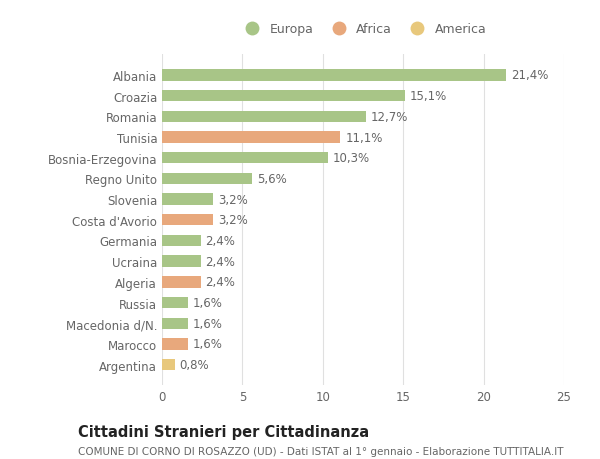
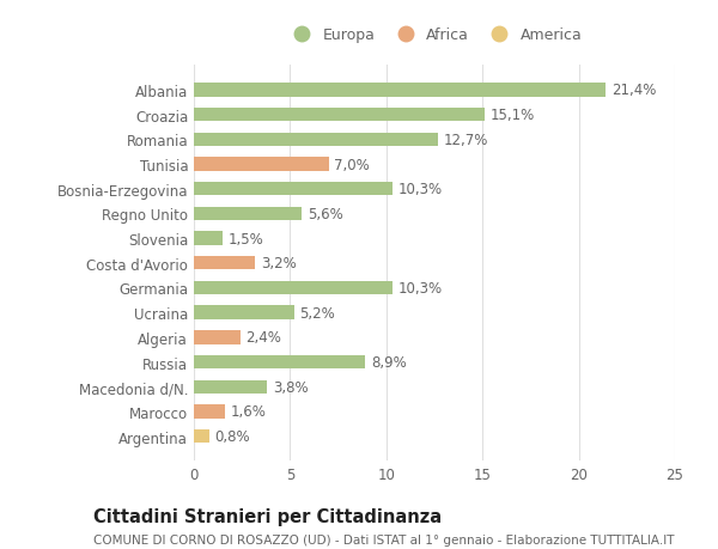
Tunisia: 11,1% -> 7,0%
Slovenia: 3,2% -> 1,5%
Germania: 2,4% -> 10,3%
Ucraina: 2,4% -> 5,2%
Russia: 1,6% -> 8,9%
Macedonia d/N.: 1,6% -> 3,8%
